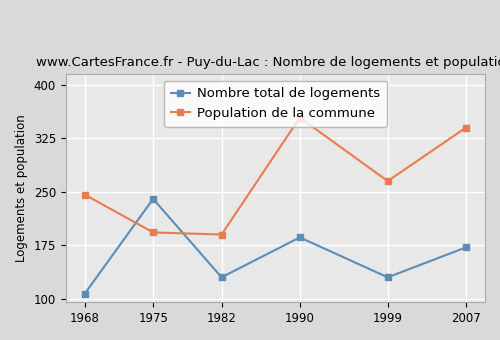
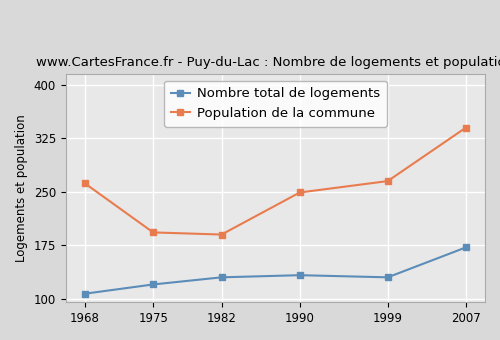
Population de la commune/1968: 246 -> 262
Nombre total de logements/1975: 240 -> 120
Nombre total de logements/1990: 186 -> 133
Population de la commune/1990: 354 -> 249
